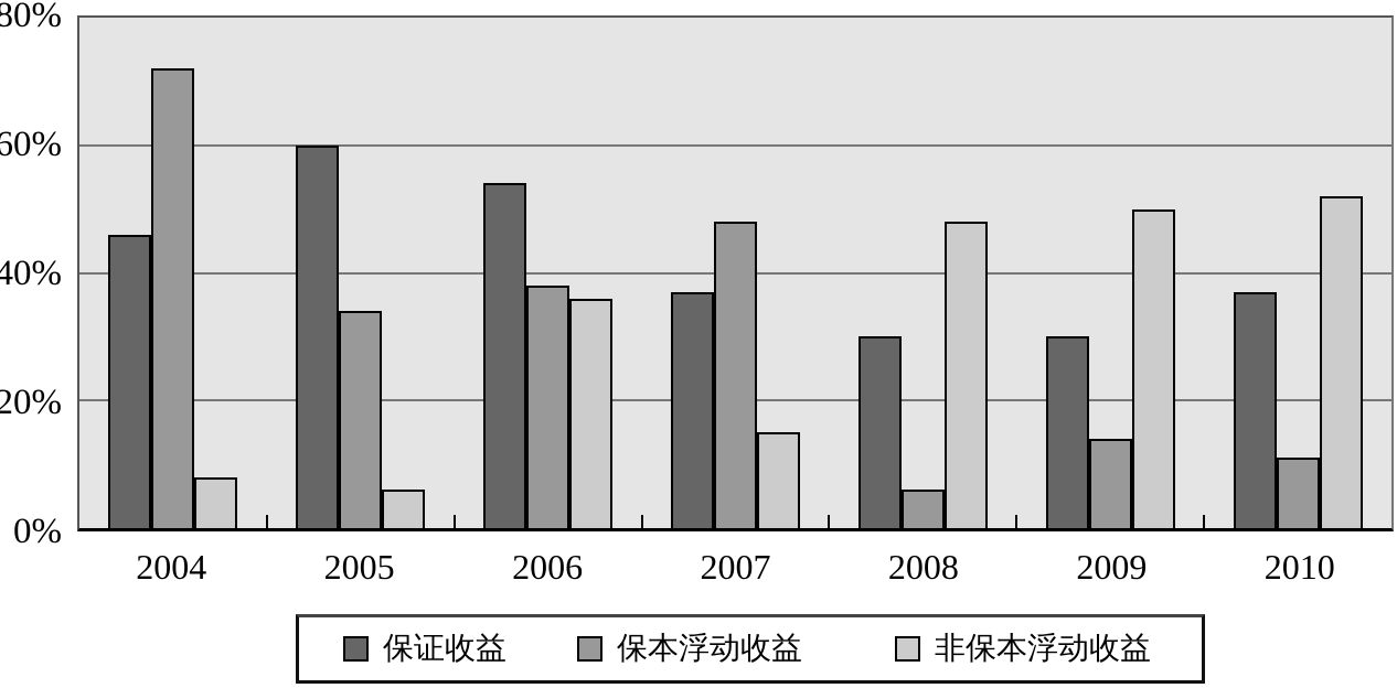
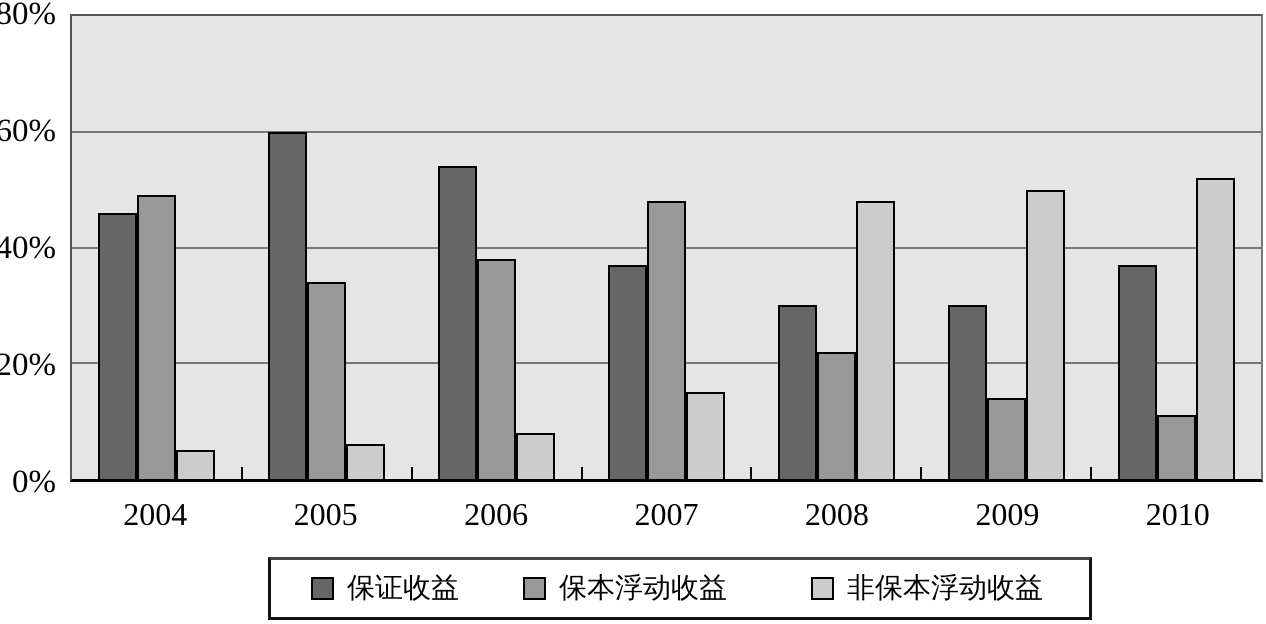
保本浮动收益/2004: 72% -> 49%
非保本浮动收益/2004: 8% -> 5%
非保本浮动收益/2006: 36% -> 8%
保本浮动收益/2008: 6% -> 22%
